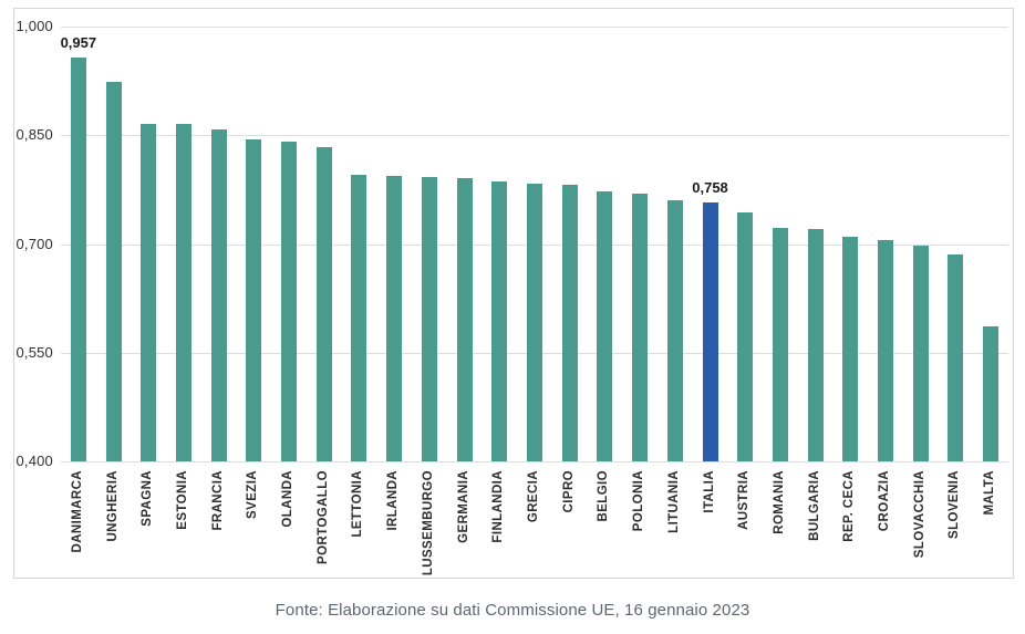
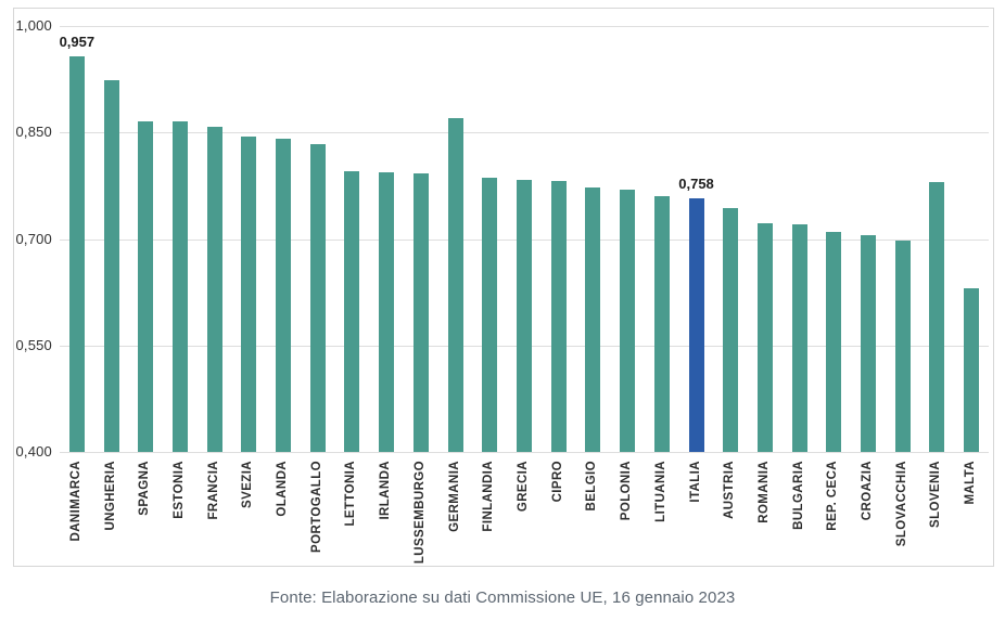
GERMANIA: 0,79 -> 0,87
SLOVENIA: 0,69 -> 0,78
MALTA: 0,59 -> 0,63
